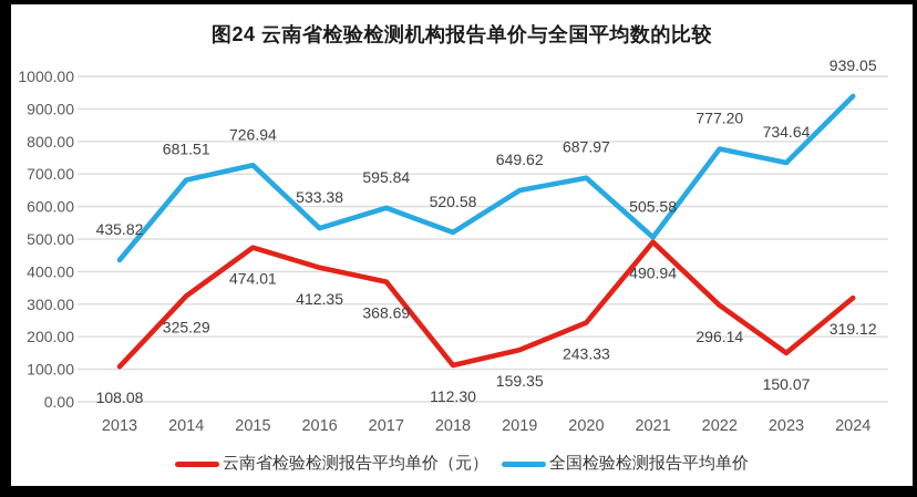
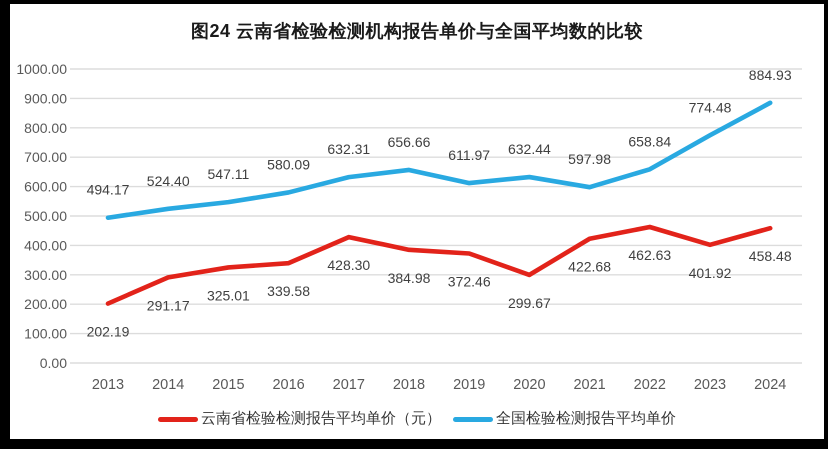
云南省检验检测报告平均单价（元）/2013: 108.08 -> 202.19
全国检验检测报告平均单价/2013: 435.82 -> 494.17
云南省检验检测报告平均单价（元）/2014: 325.29 -> 291.17
全国检验检测报告平均单价/2014: 681.51 -> 524.40
云南省检验检测报告平均单价（元）/2015: 474.01 -> 325.01
全国检验检测报告平均单价/2015: 726.94 -> 547.11
云南省检验检测报告平均单价（元）/2016: 412.35 -> 339.58
全国检验检测报告平均单价/2016: 533.38 -> 580.09
云南省检验检测报告平均单价（元）/2017: 368.69 -> 428.30
全国检验检测报告平均单价/2017: 595.84 -> 632.31
云南省检验检测报告平均单价（元）/2018: 112.30 -> 384.98
全国检验检测报告平均单价/2018: 520.58 -> 656.66
云南省检验检测报告平均单价（元）/2019: 159.35 -> 372.46
全国检验检测报告平均单价/2019: 649.62 -> 611.97
云南省检验检测报告平均单价（元）/2020: 243.33 -> 299.67
全国检验检测报告平均单价/2020: 687.97 -> 632.44
云南省检验检测报告平均单价（元）/2021: 490.94 -> 422.68
全国检验检测报告平均单价/2021: 505.58 -> 597.98
云南省检验检测报告平均单价（元）/2022: 296.14 -> 462.63
全国检验检测报告平均单价/2022: 777.20 -> 658.84
云南省检验检测报告平均单价（元）/2023: 150.07 -> 401.92
全国检验检测报告平均单价/2023: 734.64 -> 774.48
云南省检验检测报告平均单价（元）/2024: 319.12 -> 458.48
全国检验检测报告平均单价/2024: 939.05 -> 884.93
